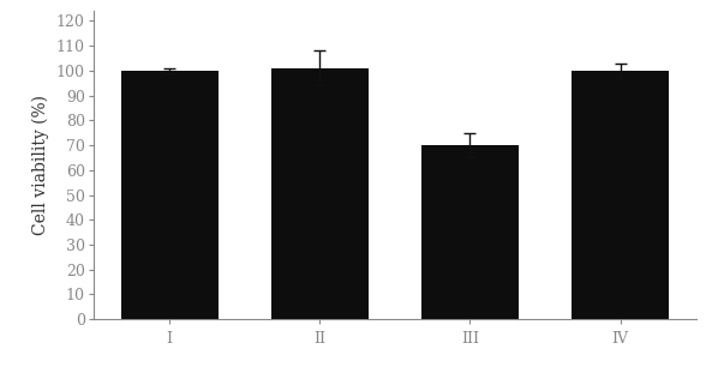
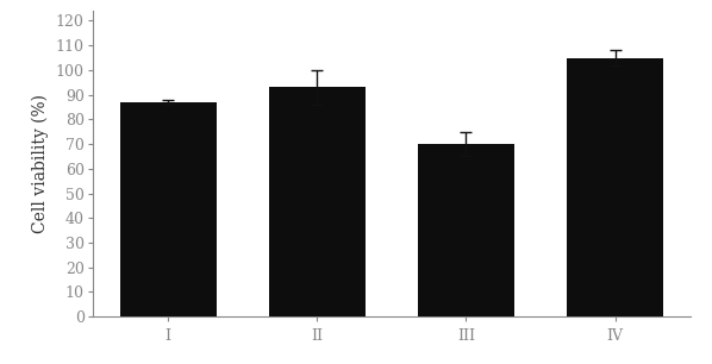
I: 100 -> 87
II: 101 -> 93
IV: 100 -> 105
